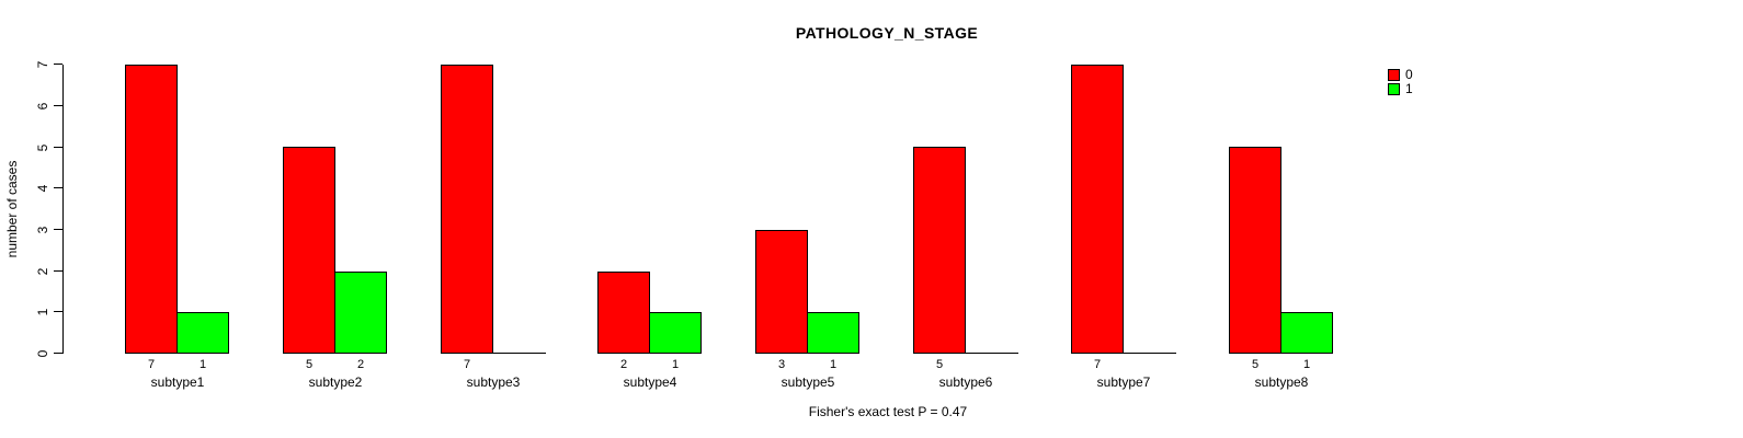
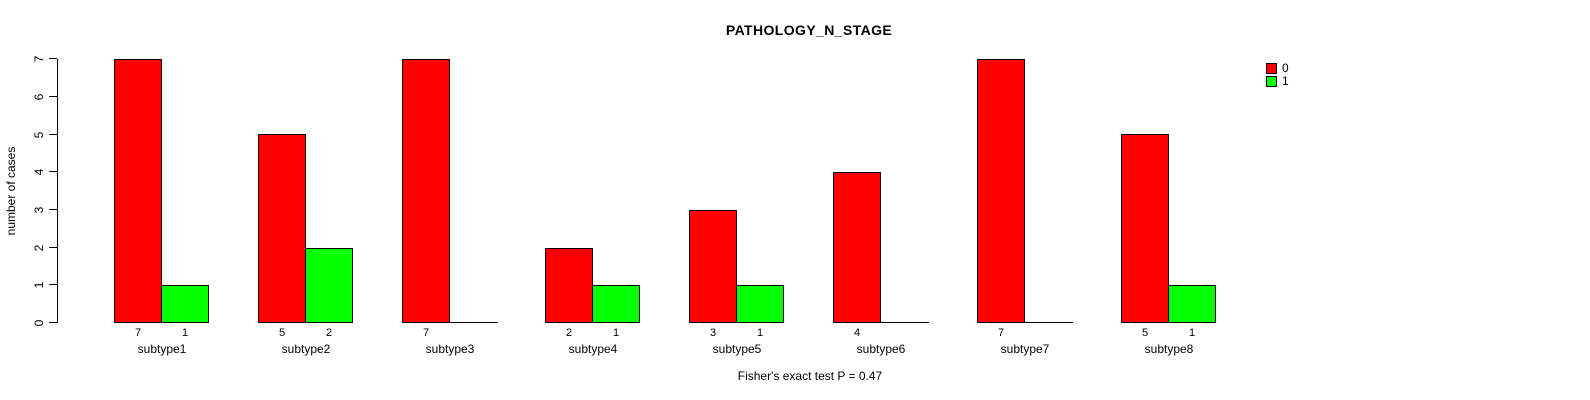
0/subtype6: 5 -> 4
